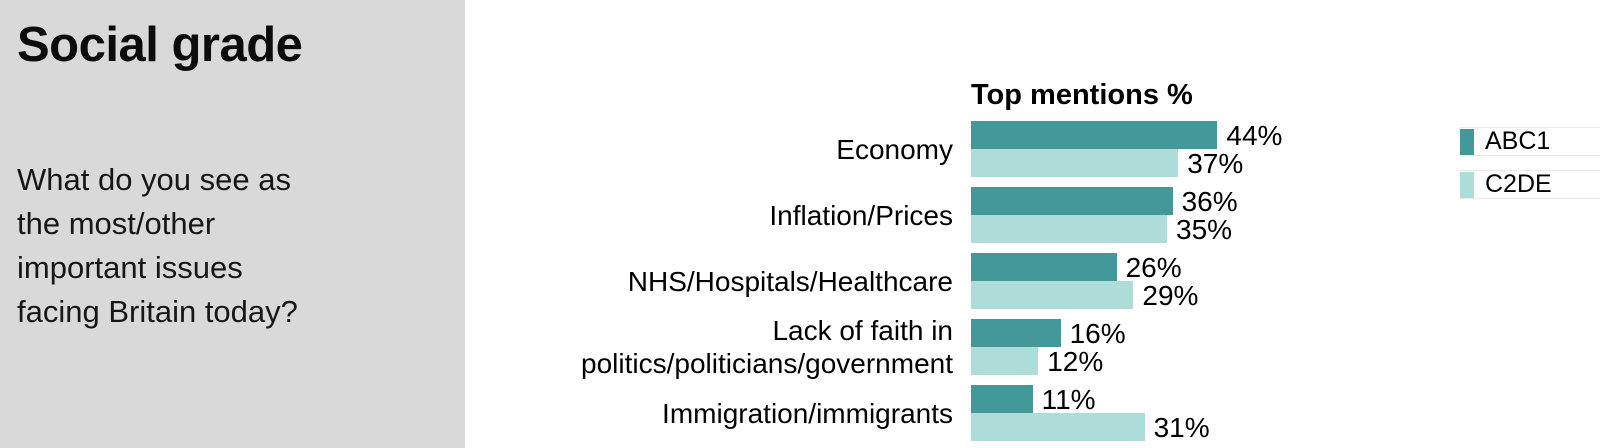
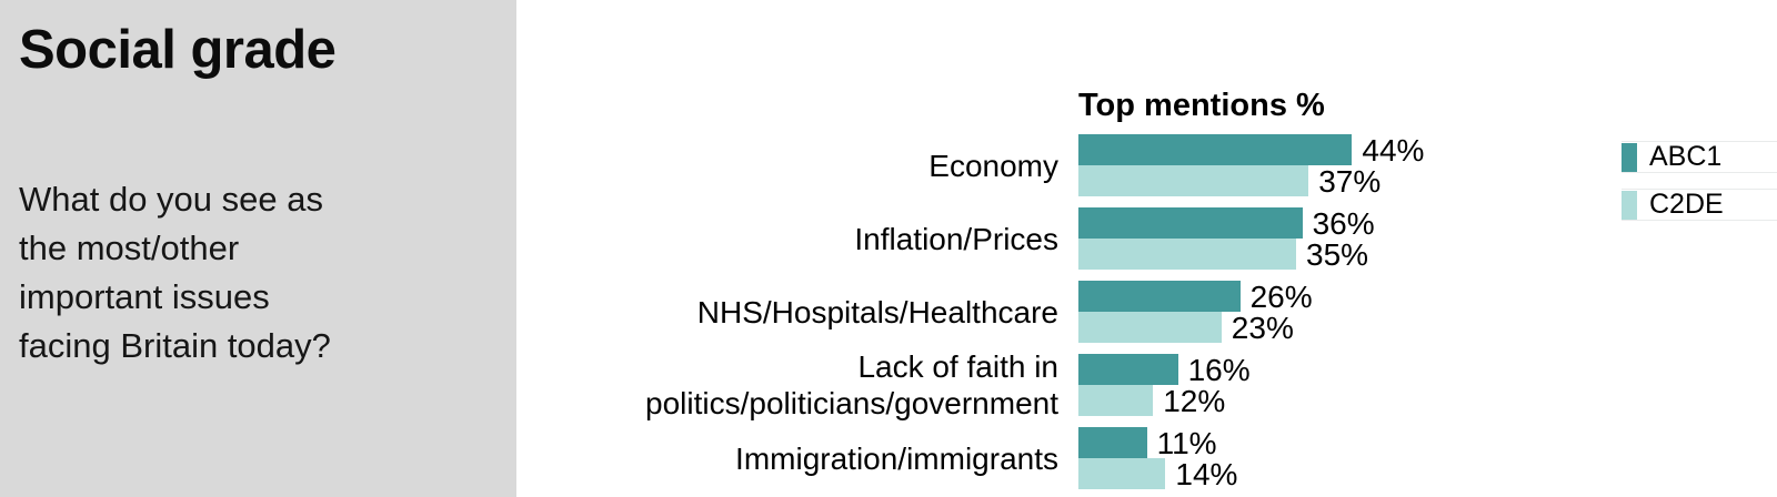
C2DE/NHS/Hospitals/Healthcare: 29% -> 23%
C2DE/Immigration/immigrants: 31% -> 14%
